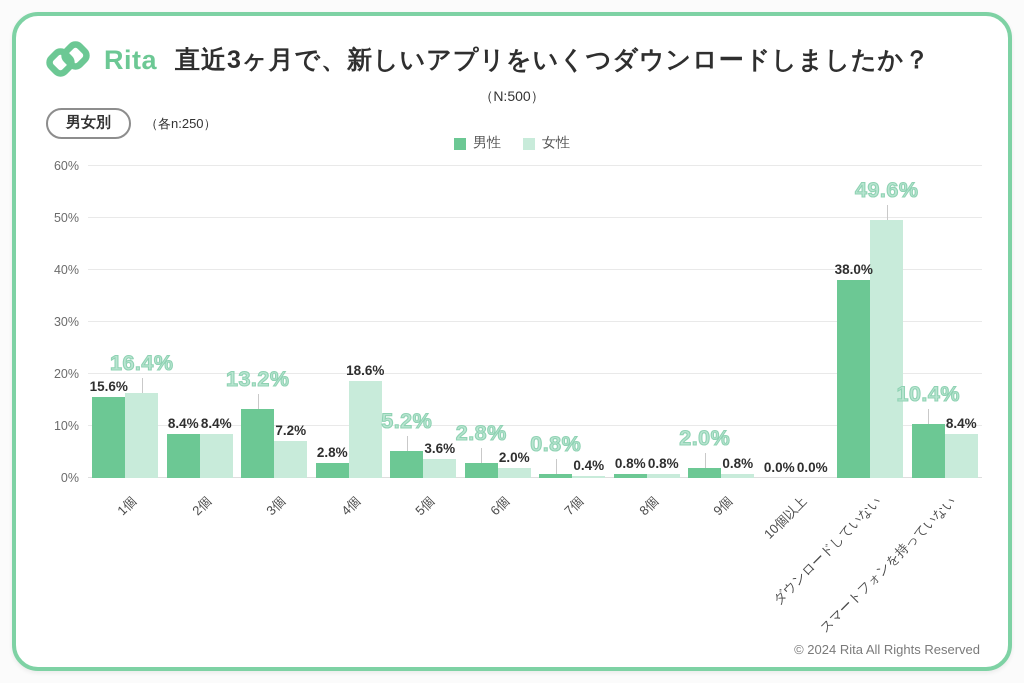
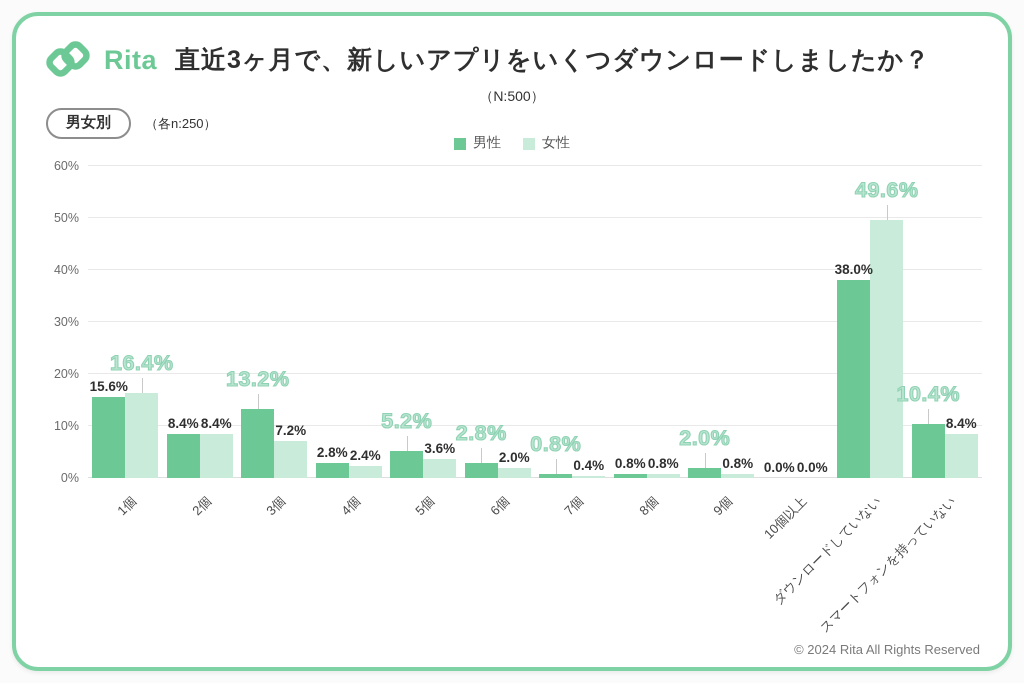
女性/4個: 18.6% -> 2.4%
